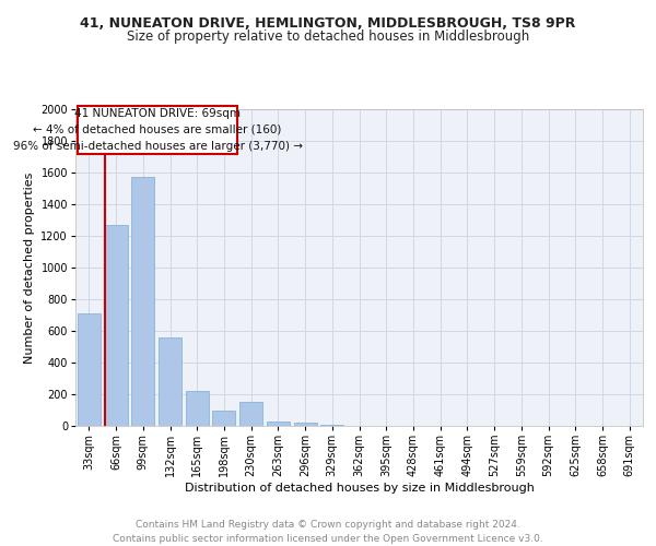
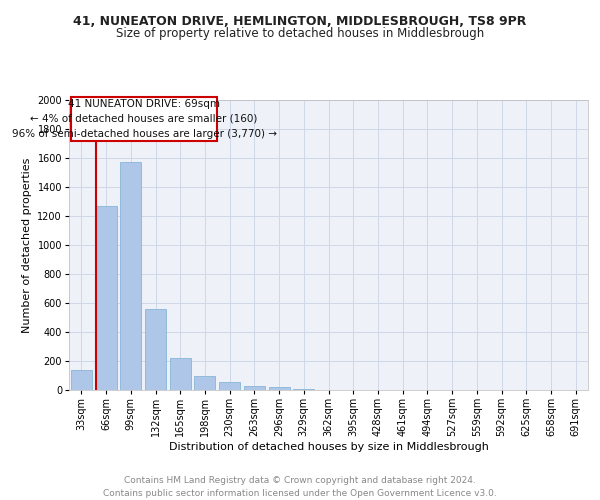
33sqm: 710 -> 140
230sqm: 150 -> 60
